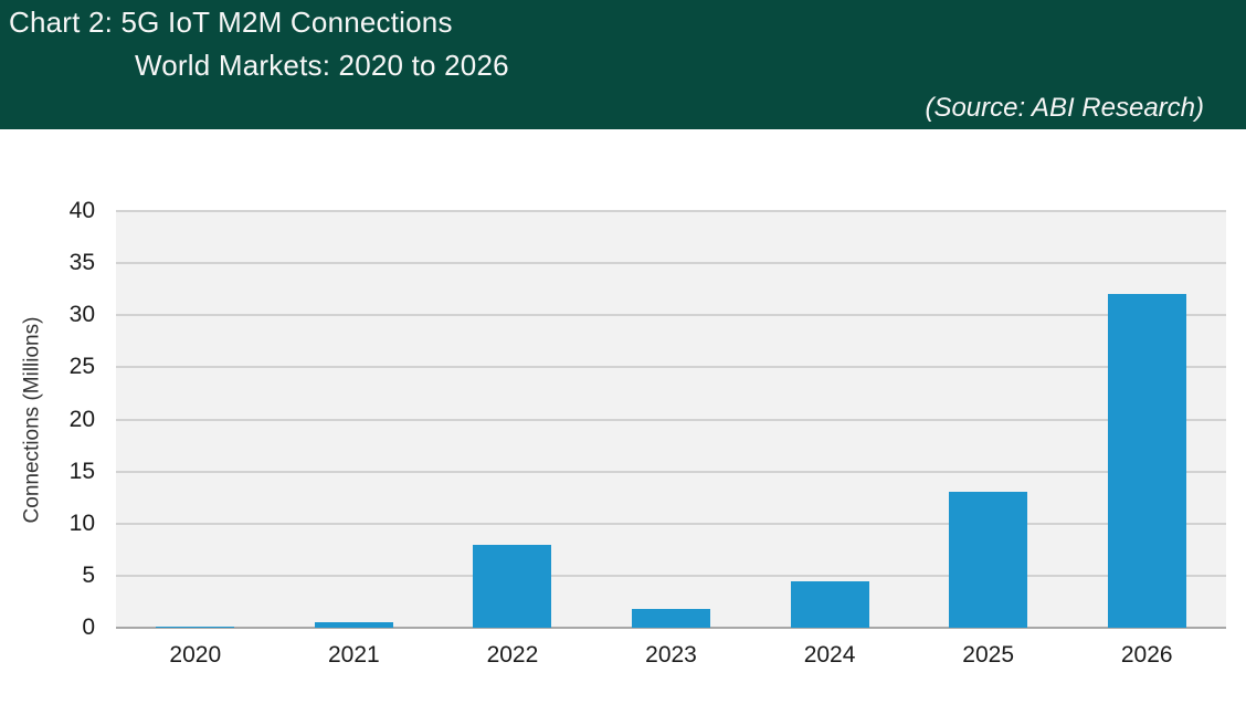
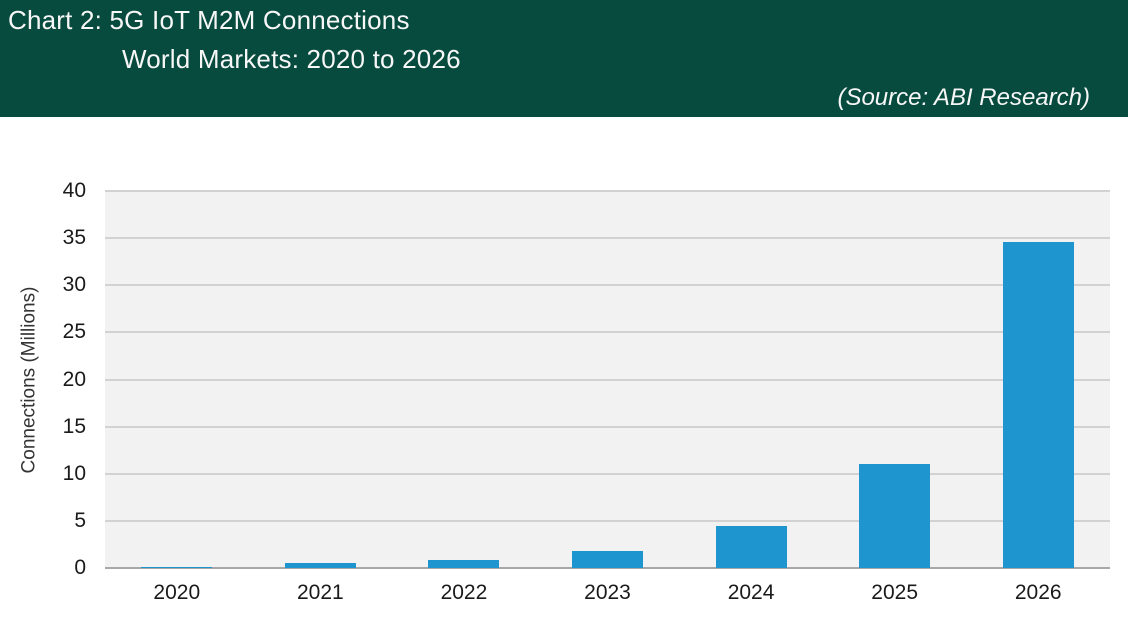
2022: 8 -> 1
2025: 13 -> 11
2026: 32 -> 35
